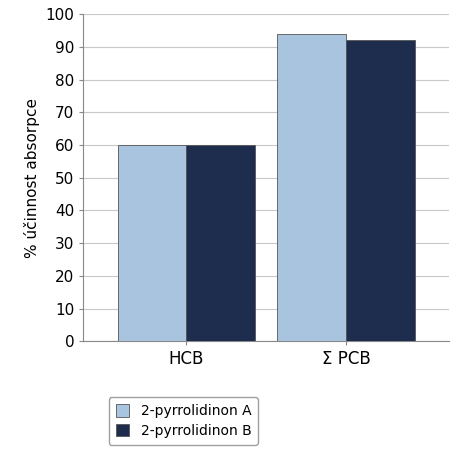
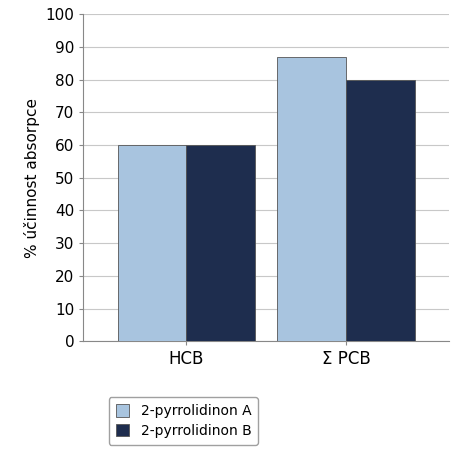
2-pyrrolidinon A/Σ PCB: 94 -> 87
2-pyrrolidinon B/Σ PCB: 92 -> 80
